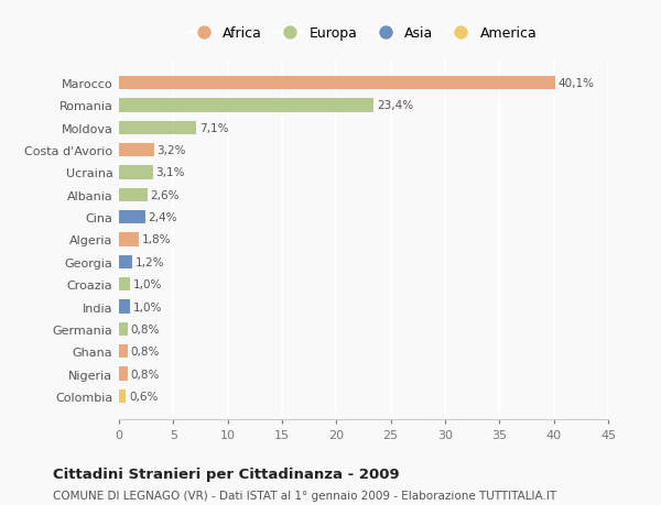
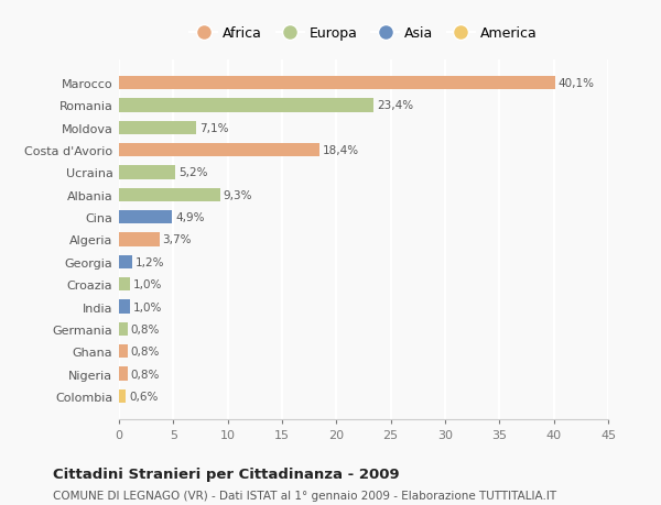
Costa d'Avorio: 3,2% -> 18,4%
Ucraina: 3,1% -> 5,2%
Albania: 2,6% -> 9,3%
Cina: 2,4% -> 4,9%
Algeria: 1,8% -> 3,7%
